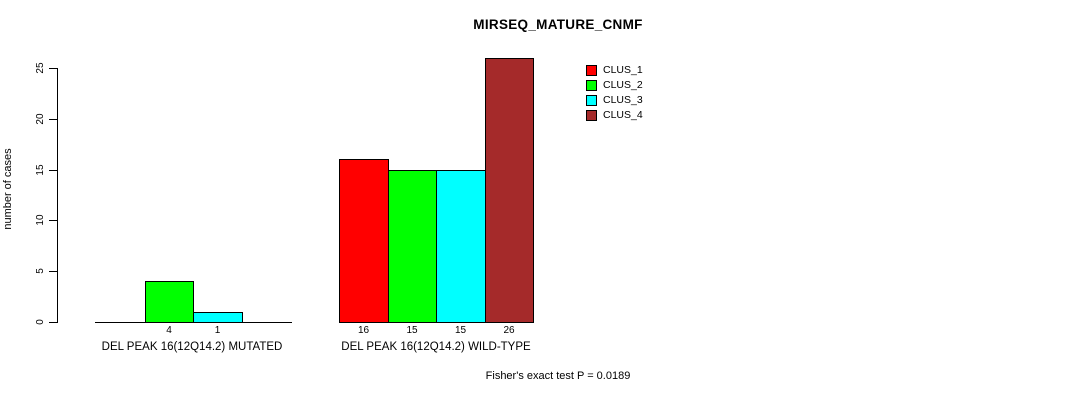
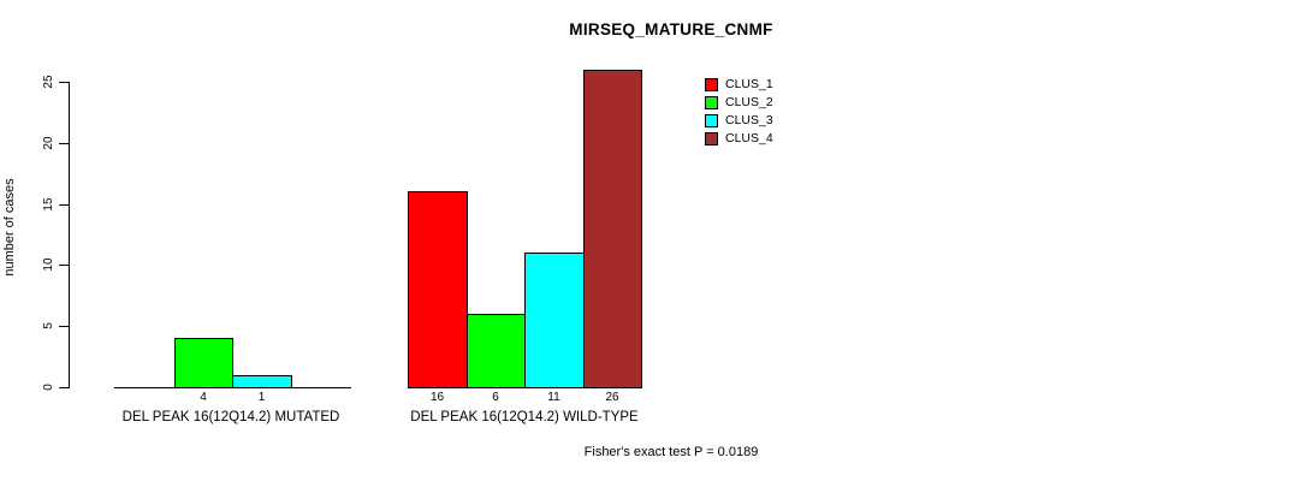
CLUS_2/DEL PEAK 16(12Q14.2) WILD-TYPE: 15 -> 6
CLUS_3/DEL PEAK 16(12Q14.2) WILD-TYPE: 15 -> 11
